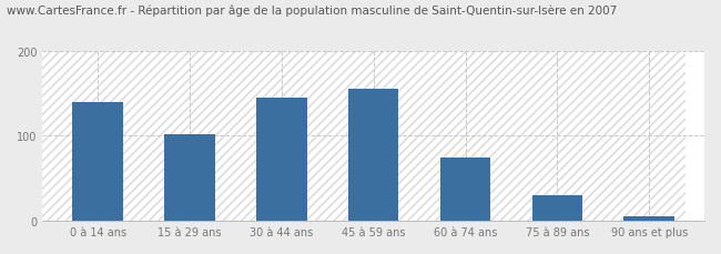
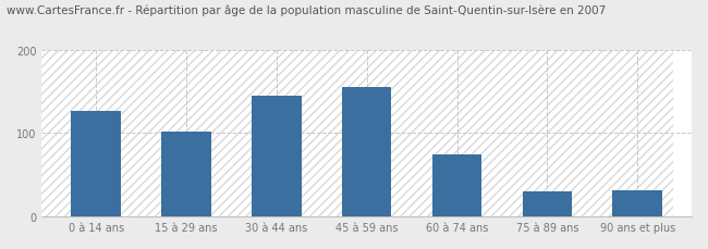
0 à 14 ans: 140 -> 126
90 ans et plus: 5 -> 32
